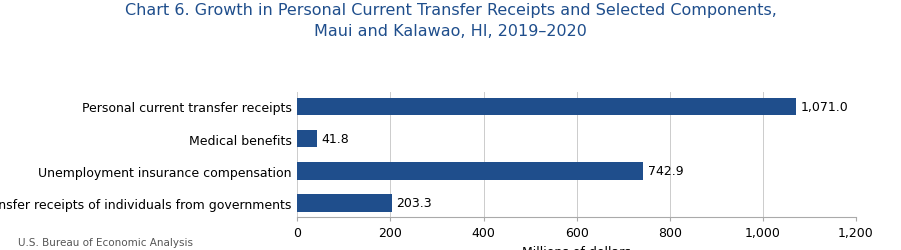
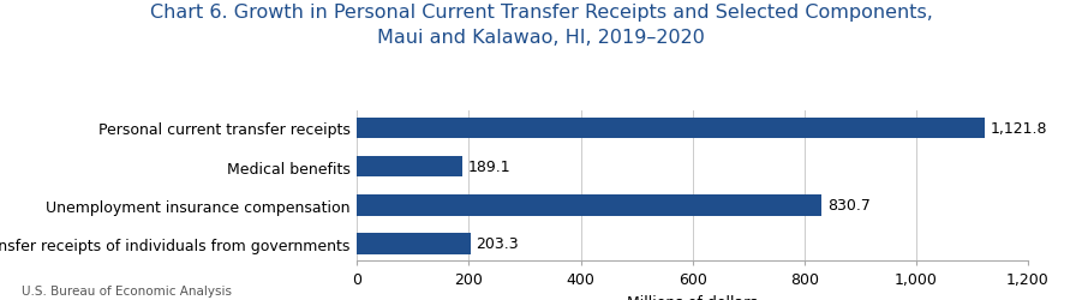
Personal current transfer receipts: 1,071.0 -> 1,121.8
Medical benefits: 41.8 -> 189.1
Unemployment insurance compensation: 742.9 -> 830.7
